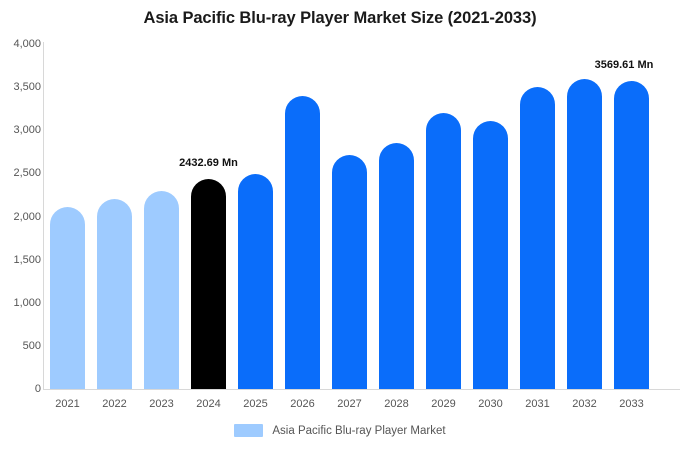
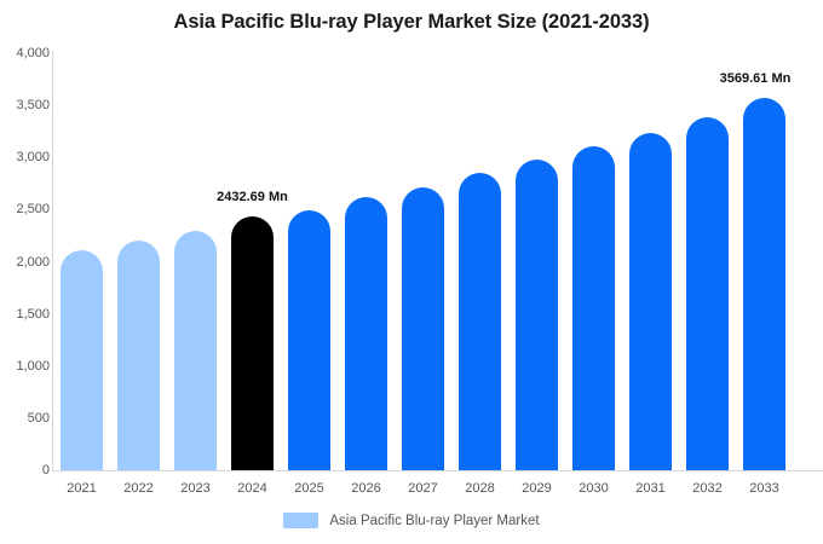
2026: 3400 -> 2600
2029: 3200 -> 3000
2031: 3500 -> 3200
2032: 3600 -> 3400
